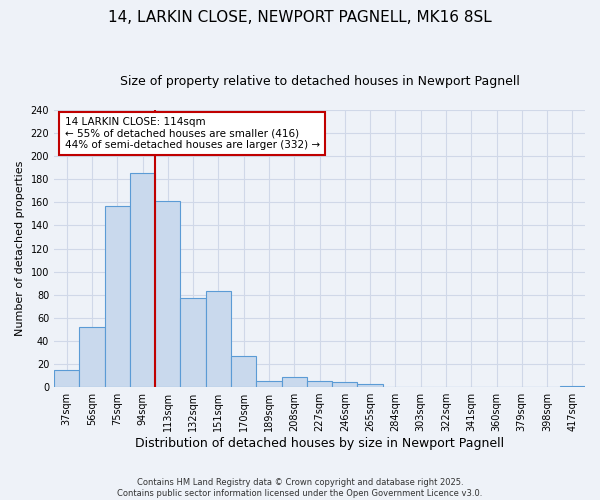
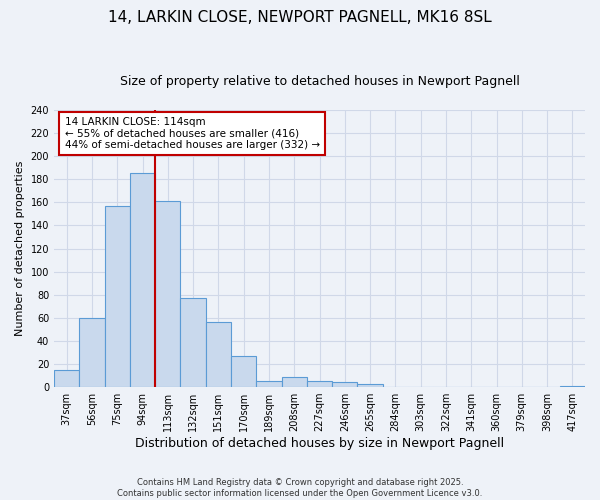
56sqm: 52 -> 60
151sqm: 83 -> 56
